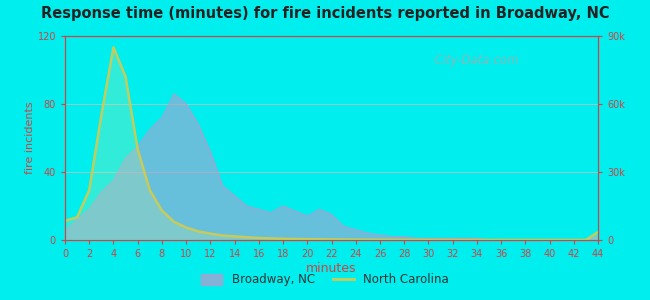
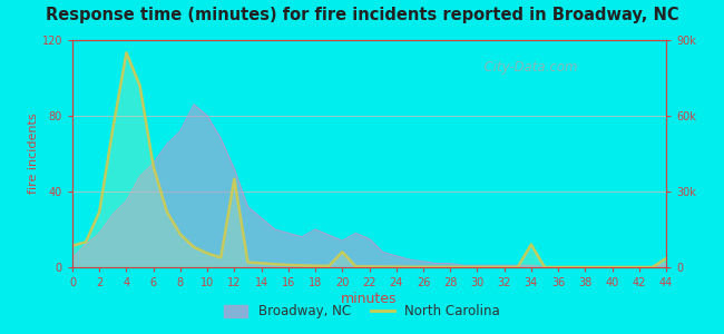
North Carolina/12: 2.8k -> 35.0k
North Carolina/20: 0.4k -> 6.0k
North Carolina/34: 0.0k -> 9.0k
